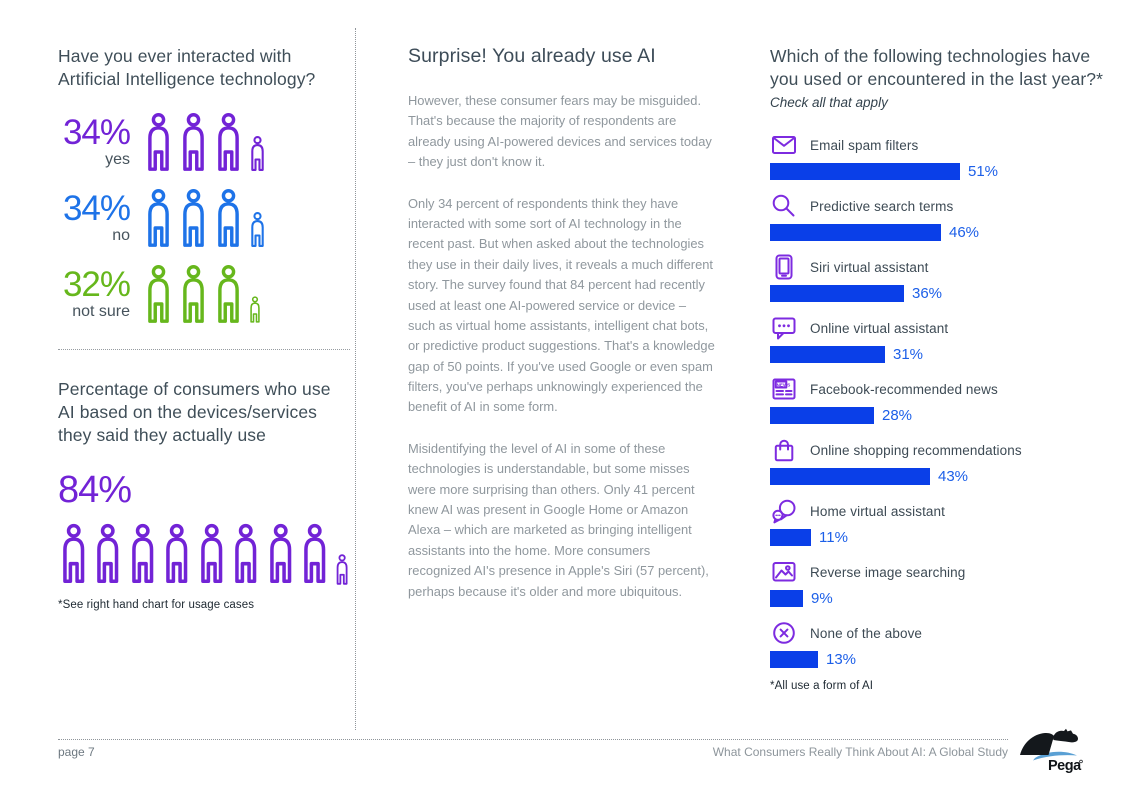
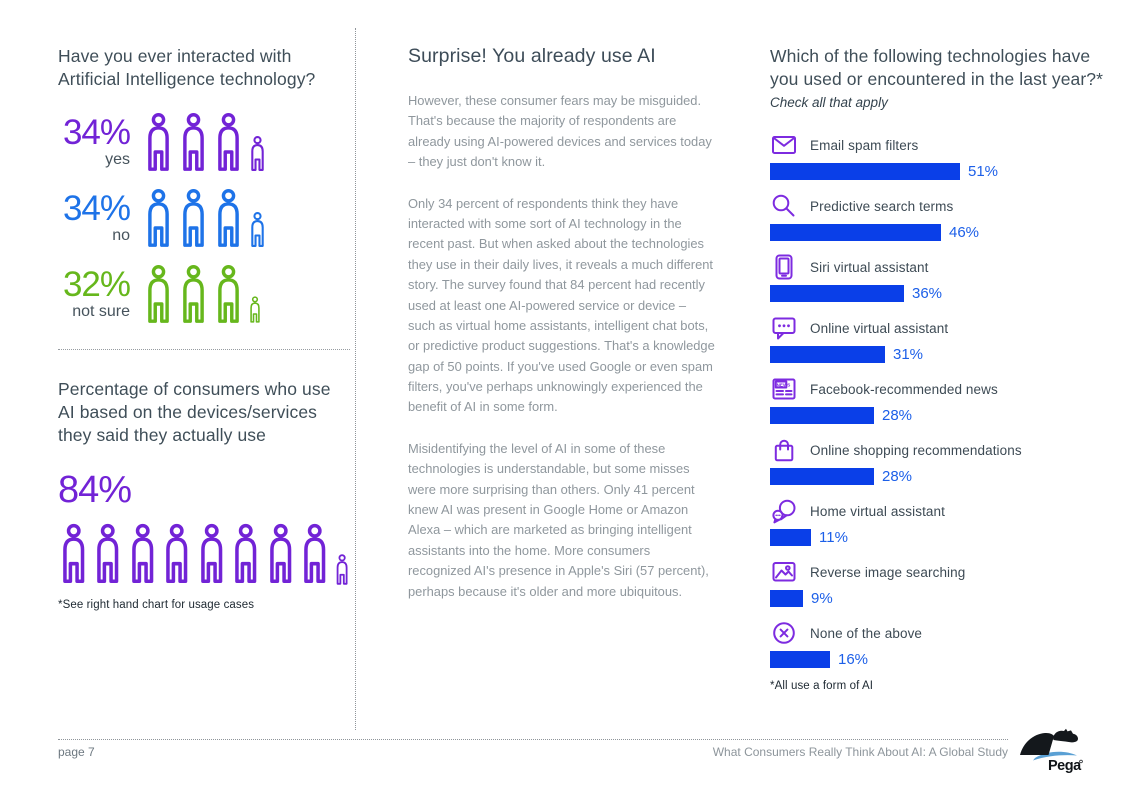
Online shopping recommendations: 43% -> 28%
None of the above: 13% -> 16%
